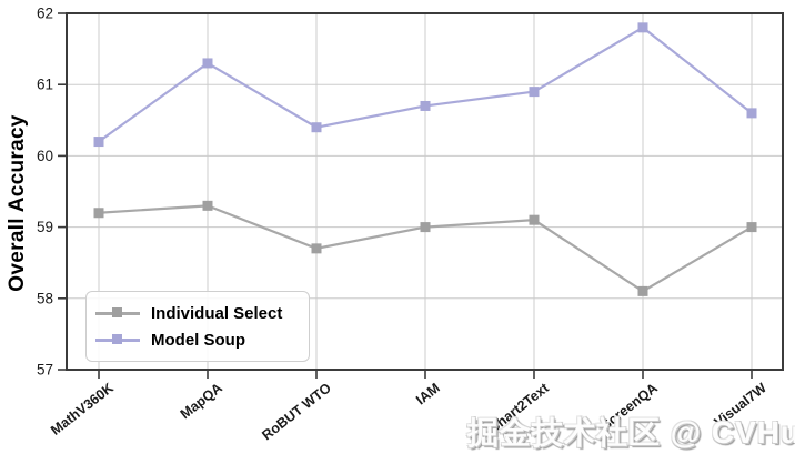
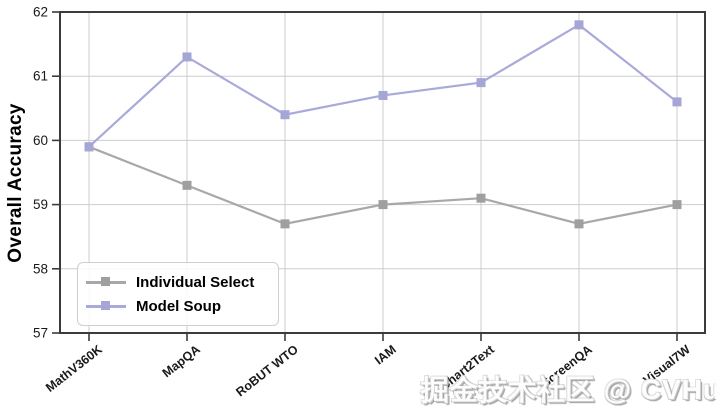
Individual Select/MathV360K: 59.2 -> 59.9
Model Soup/MathV360K: 60.2 -> 59.9
Individual Select/ScreenQA: 58.1 -> 58.7
